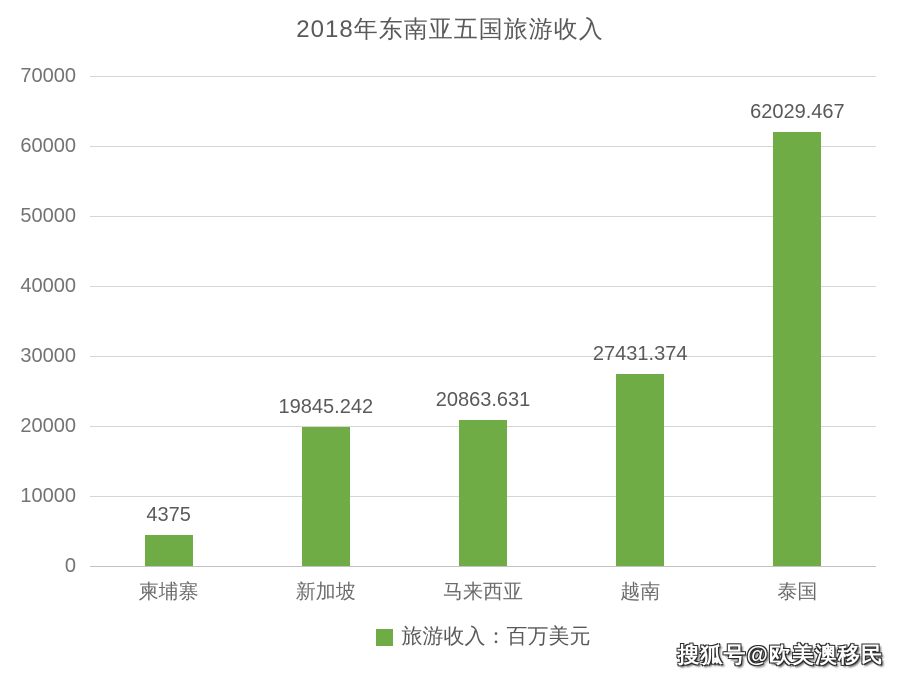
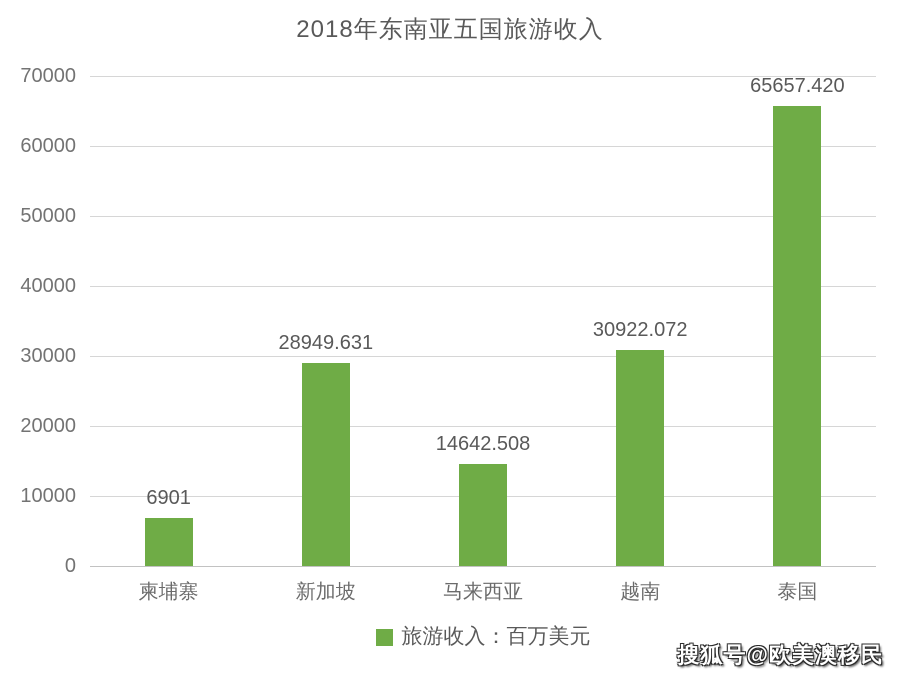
柬埔寨: 4375 -> 6901
新加坡: 19845.242 -> 28949.631
马来西亚: 20863.631 -> 14642.508
越南: 27431.374 -> 30922.072
泰国: 62029.467 -> 65657.420
